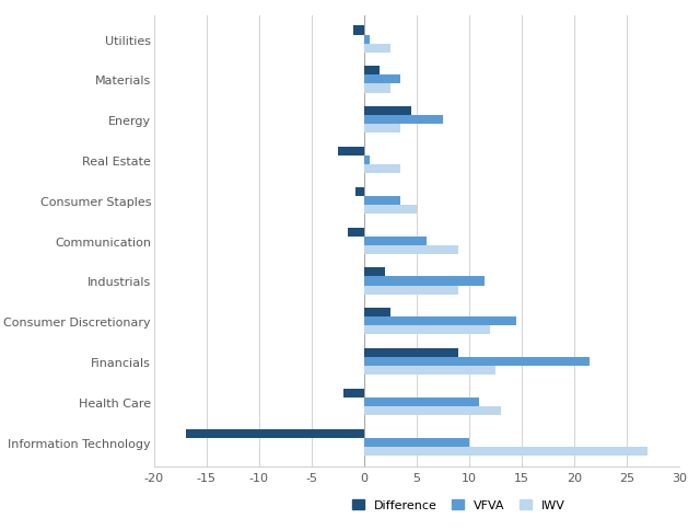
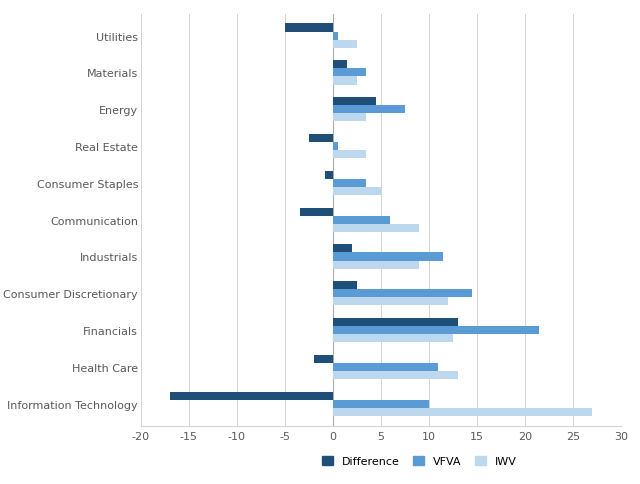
Difference/Utilities: -1.0 -> -5.0
Difference/Communication: -1.5 -> -3.4
Difference/Financials: 9.0 -> 13.0
